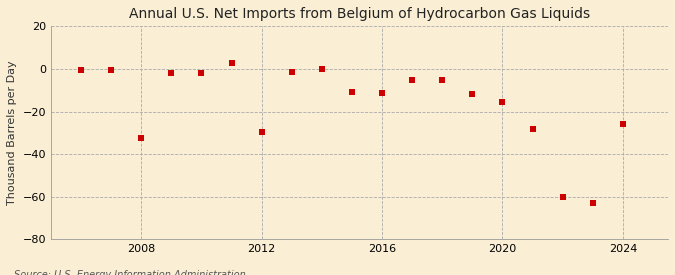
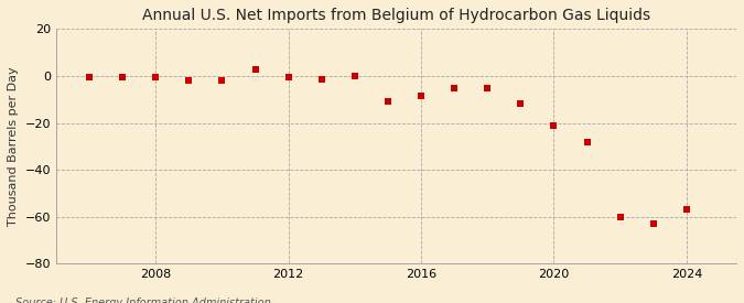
2008: -32.5 -> -0.5
2012: -29.5 -> -0.5
2016: -11.5 -> -8.5
2020: -15.5 -> -21.0
2024: -26.0 -> -57.0
